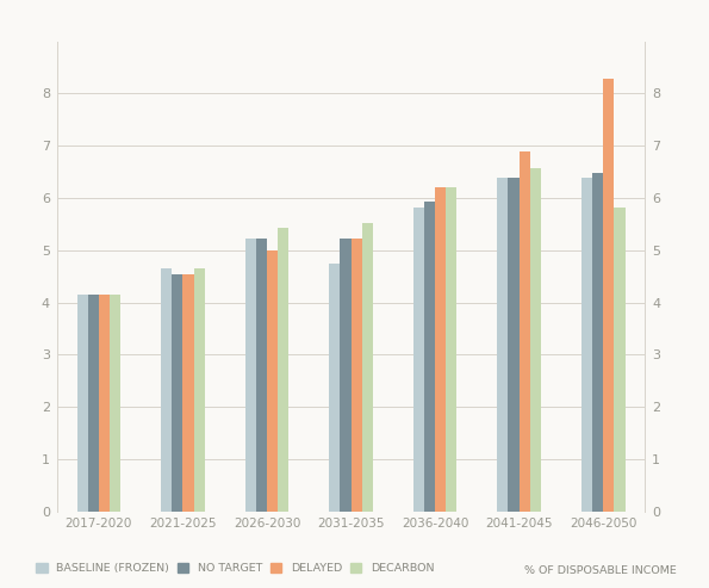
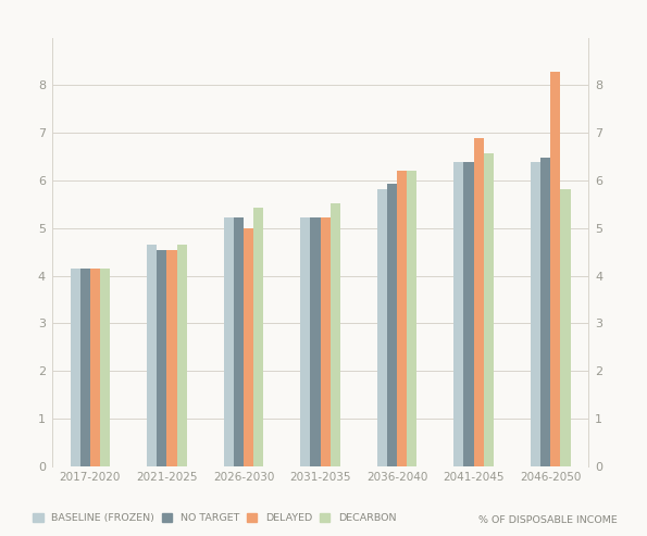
BASELINE (FROZEN)/2031-2035: 4.75 -> 5.22
